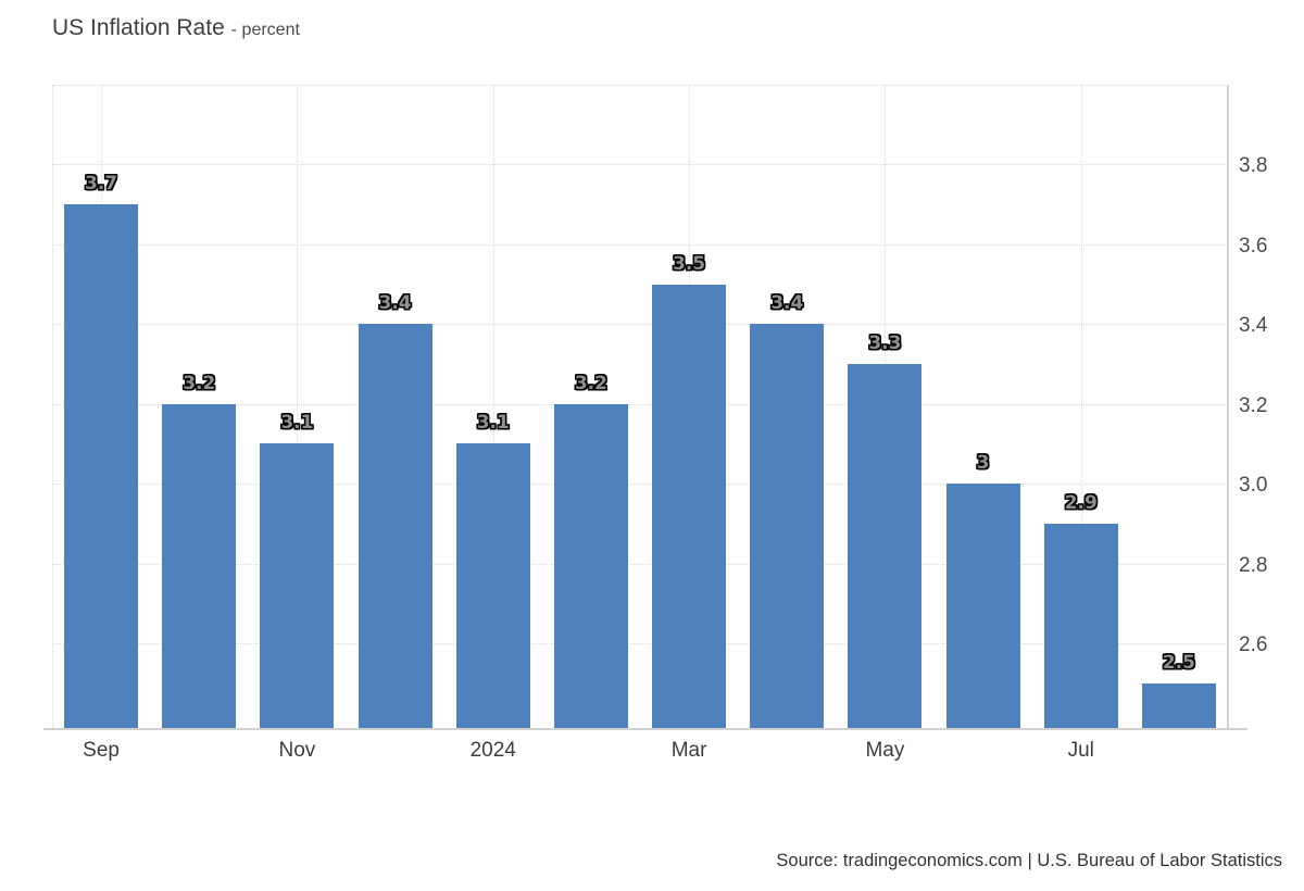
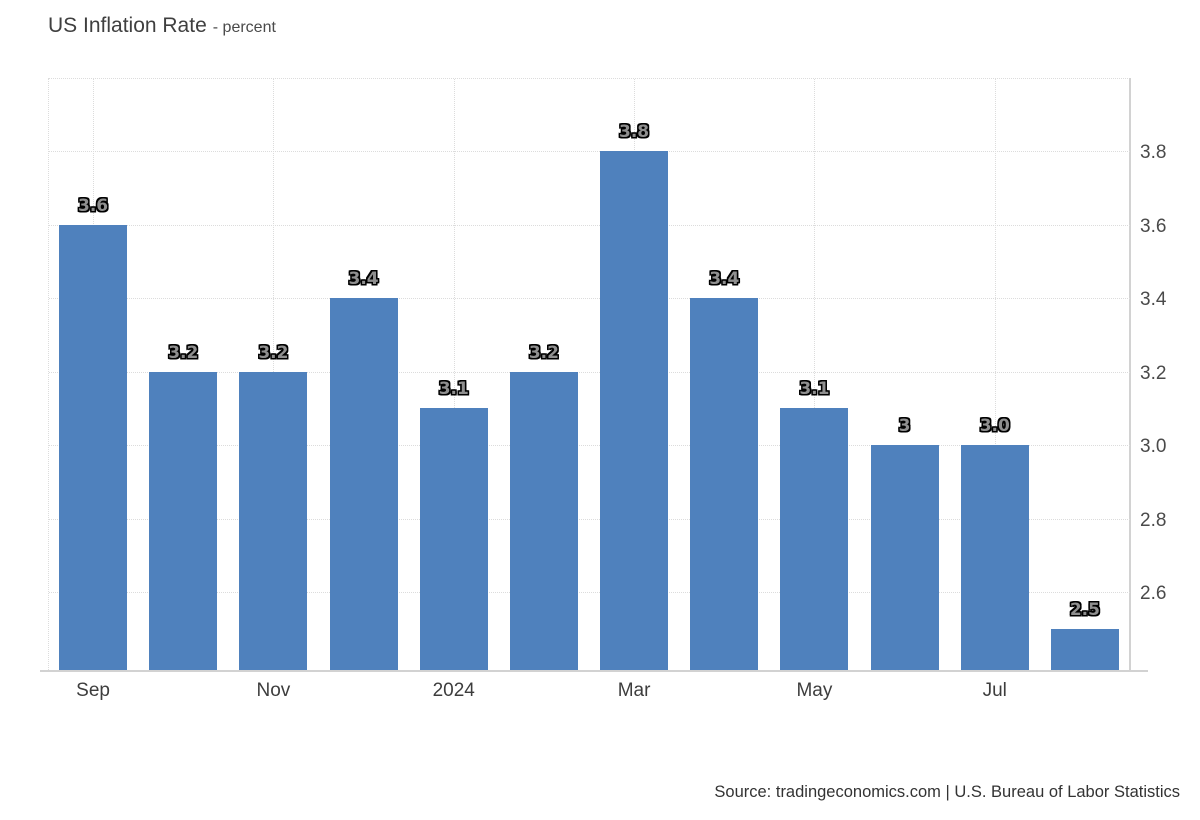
Sep: 3.7 -> 3.6
Nov: 3.1 -> 3.2
Mar: 3.5 -> 3.8
May: 3.3 -> 3.1
Jul: 2.9 -> 3.0
